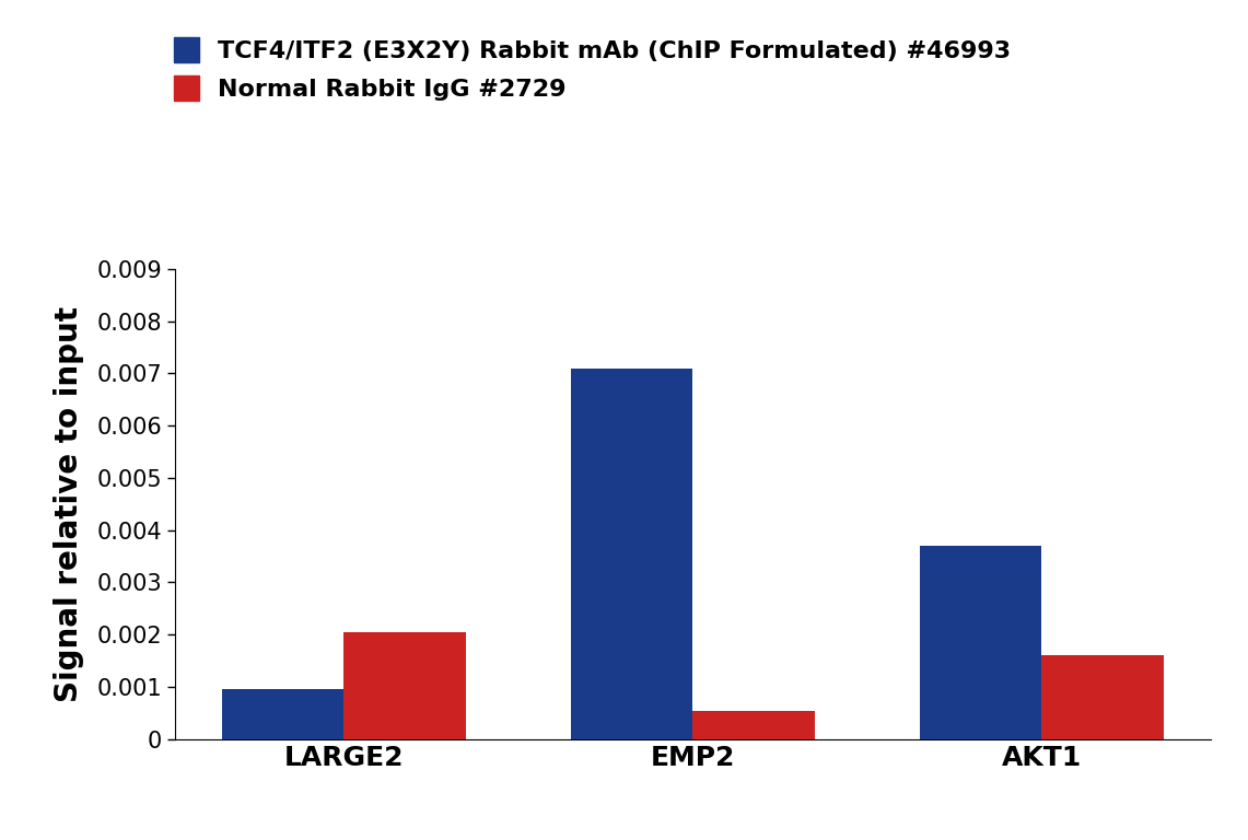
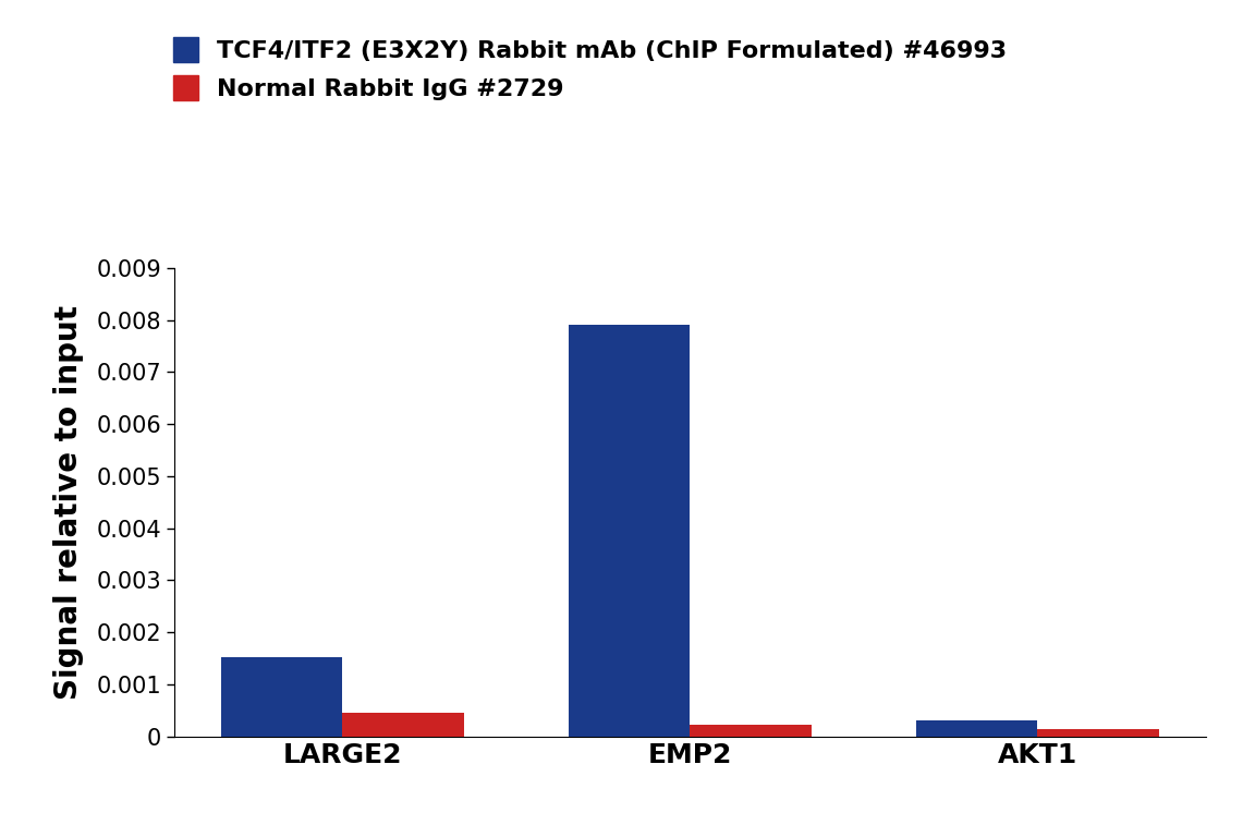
TCF4/ITF2 (E3X2Y) Rabbit mAb (ChIP Formulated) #46993/LARGE2: 0.00095 -> 0.00152
Normal Rabbit IgG #2729/LARGE2: 0.00205 -> 0.00045
TCF4/ITF2 (E3X2Y) Rabbit mAb (ChIP Formulated) #46993/EMP2: 0.00710 -> 0.00790
Normal Rabbit IgG #2729/EMP2: 0.00055 -> 0.00022
TCF4/ITF2 (E3X2Y) Rabbit mAb (ChIP Formulated) #46993/AKT1: 0.00370 -> 0.00032
Normal Rabbit IgG #2729/AKT1: 0.00160 -> 0.00015
